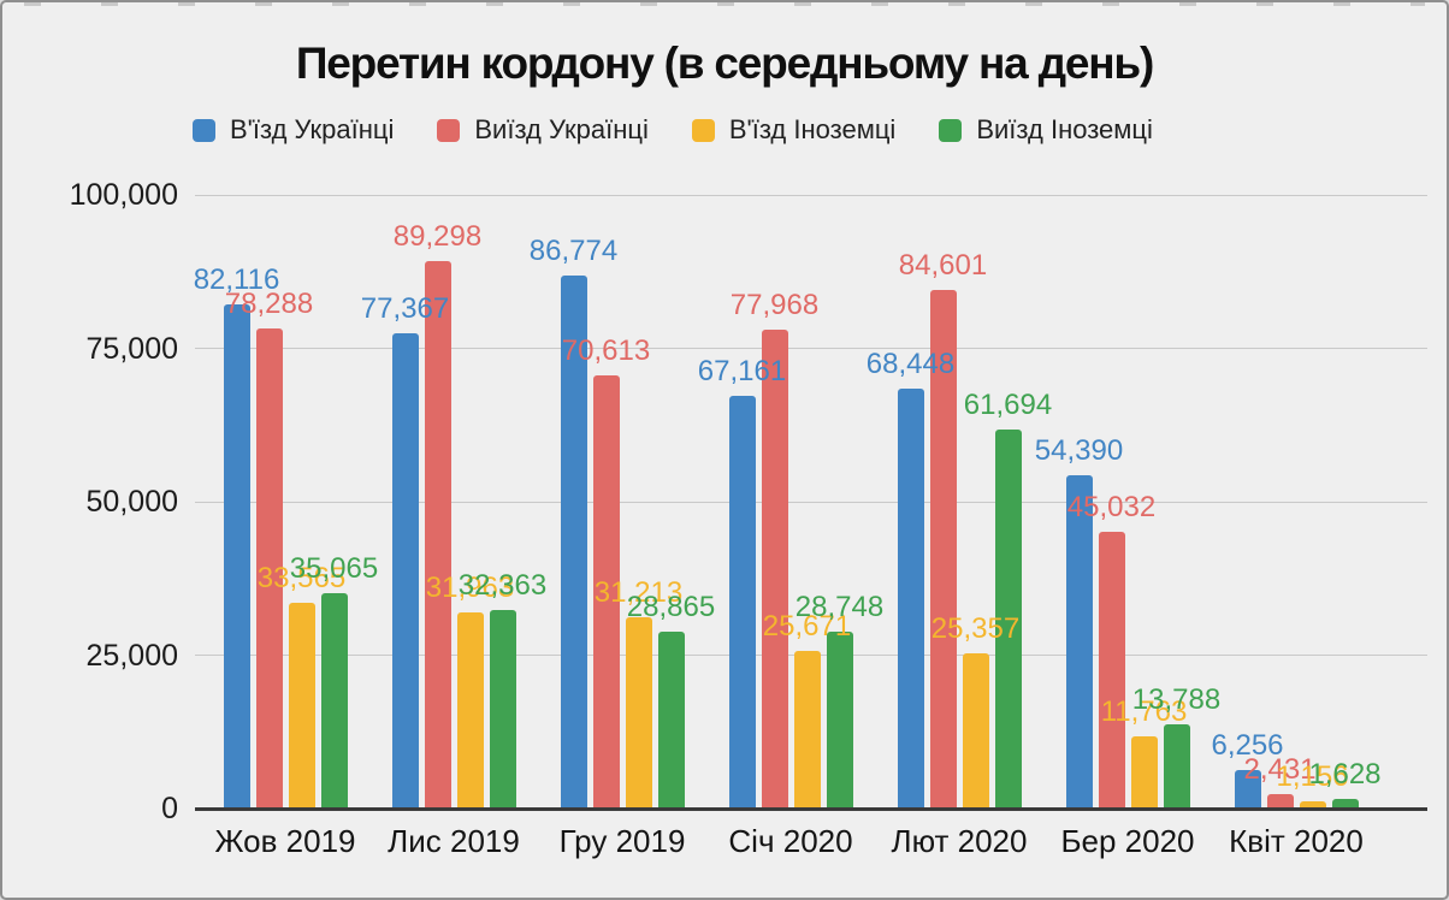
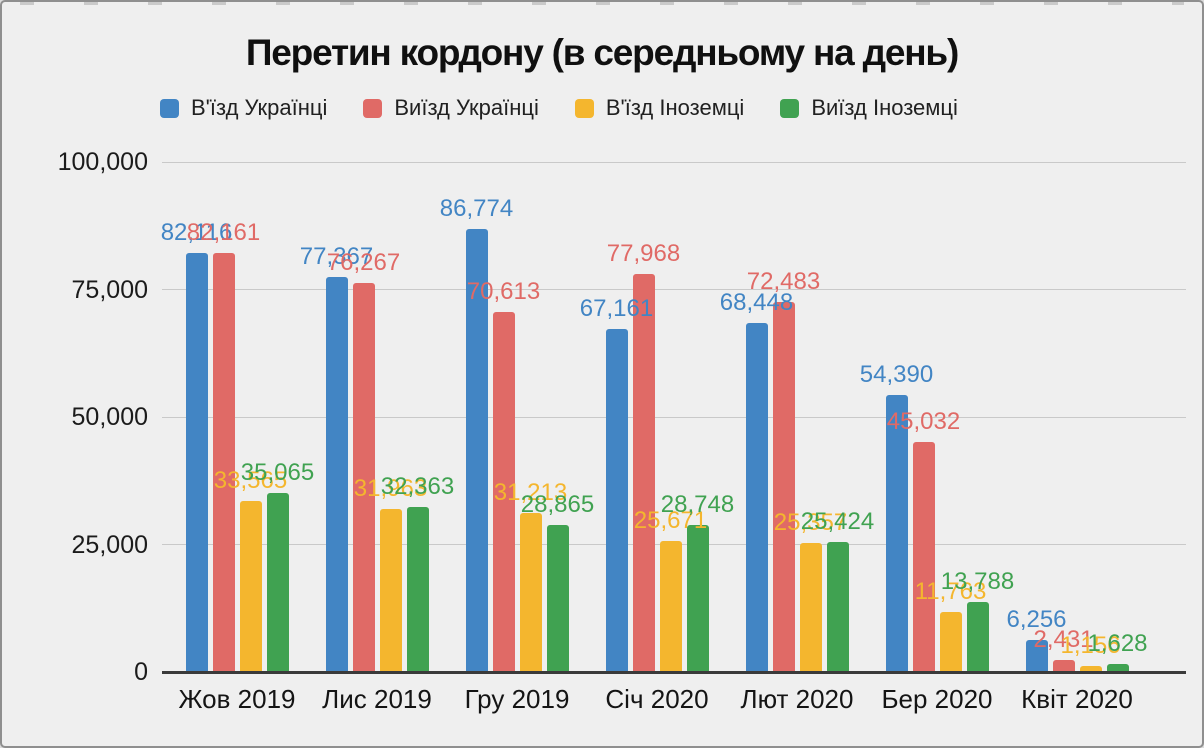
Виїзд Українці/Жов 2019: 78,288 -> 82,161
Виїзд Українці/Лис 2019: 89,298 -> 76,267
Виїзд Українці/Лют 2020: 84,601 -> 72,483
Виїзд Іноземці/Лют 2020: 61,694 -> 25,424
